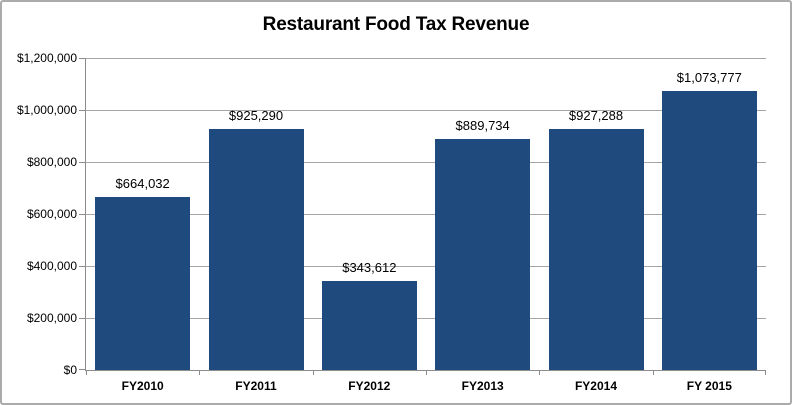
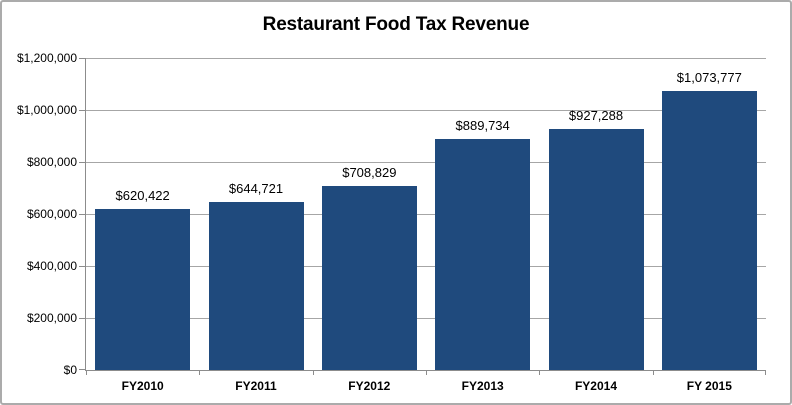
FY2010: $664,032 -> $620,422
FY2011: $925,290 -> $644,721
FY2012: $343,612 -> $708,829
